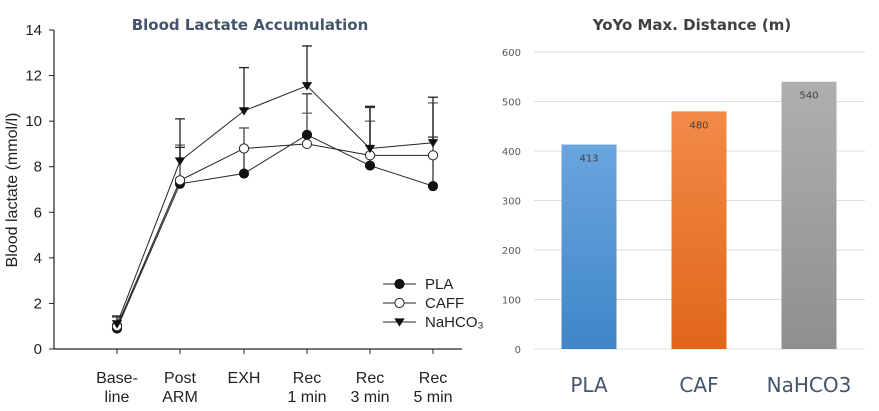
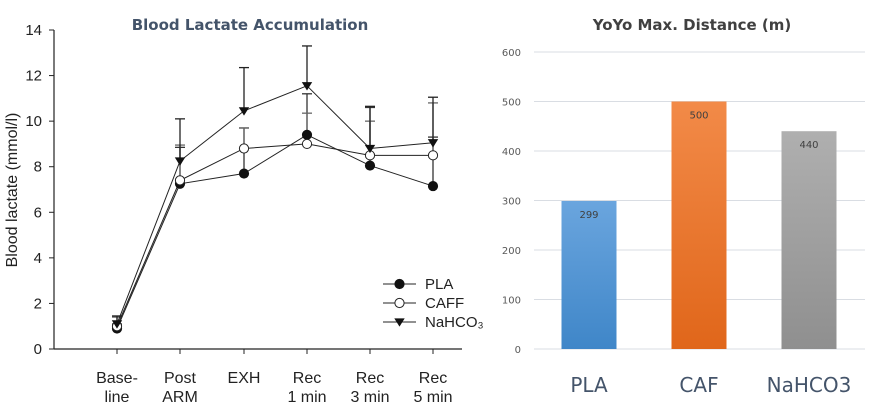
YoYo Max. Distance (m)/PLA: 413 -> 299
YoYo Max. Distance (m)/CAF: 480 -> 500
YoYo Max. Distance (m)/NaHCO3: 540 -> 440
